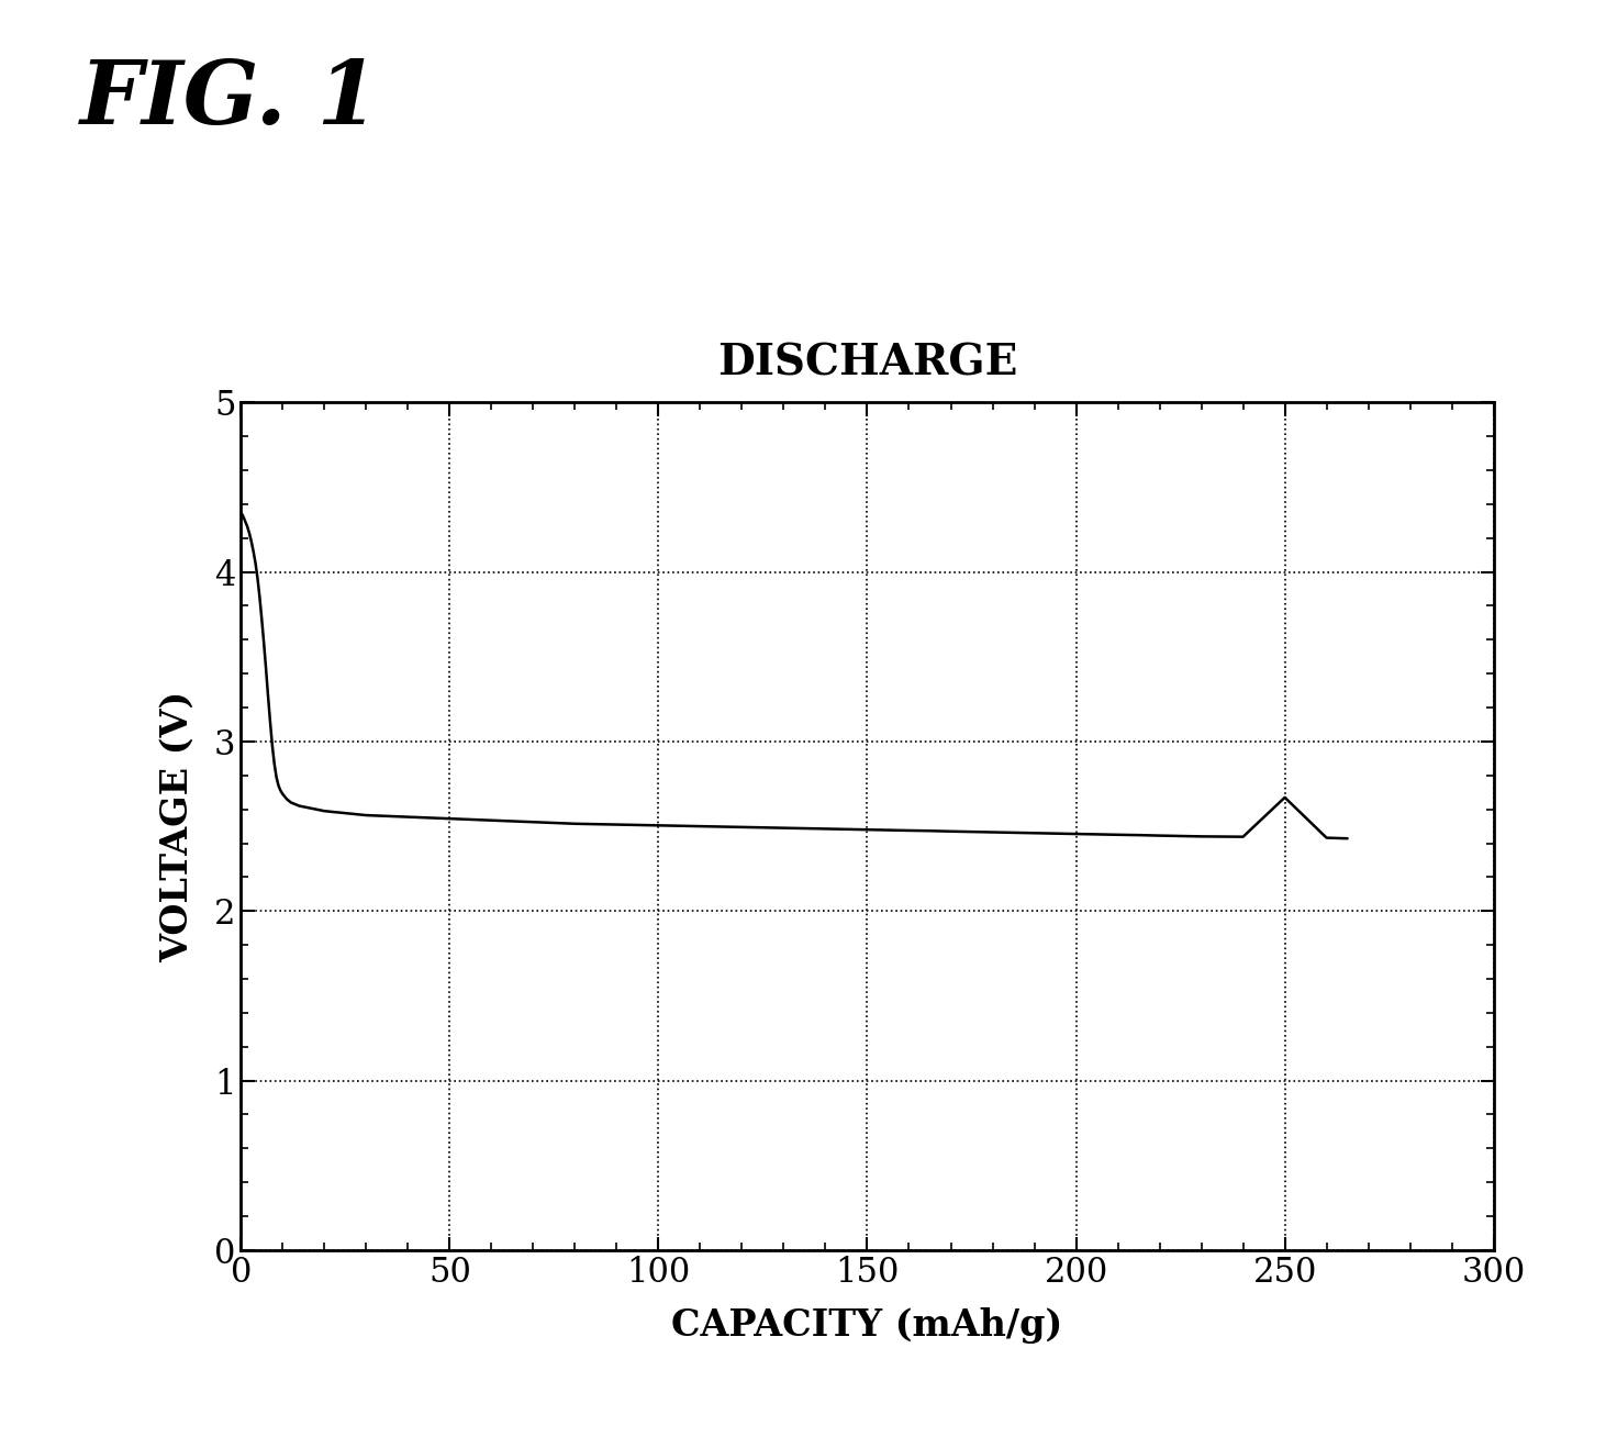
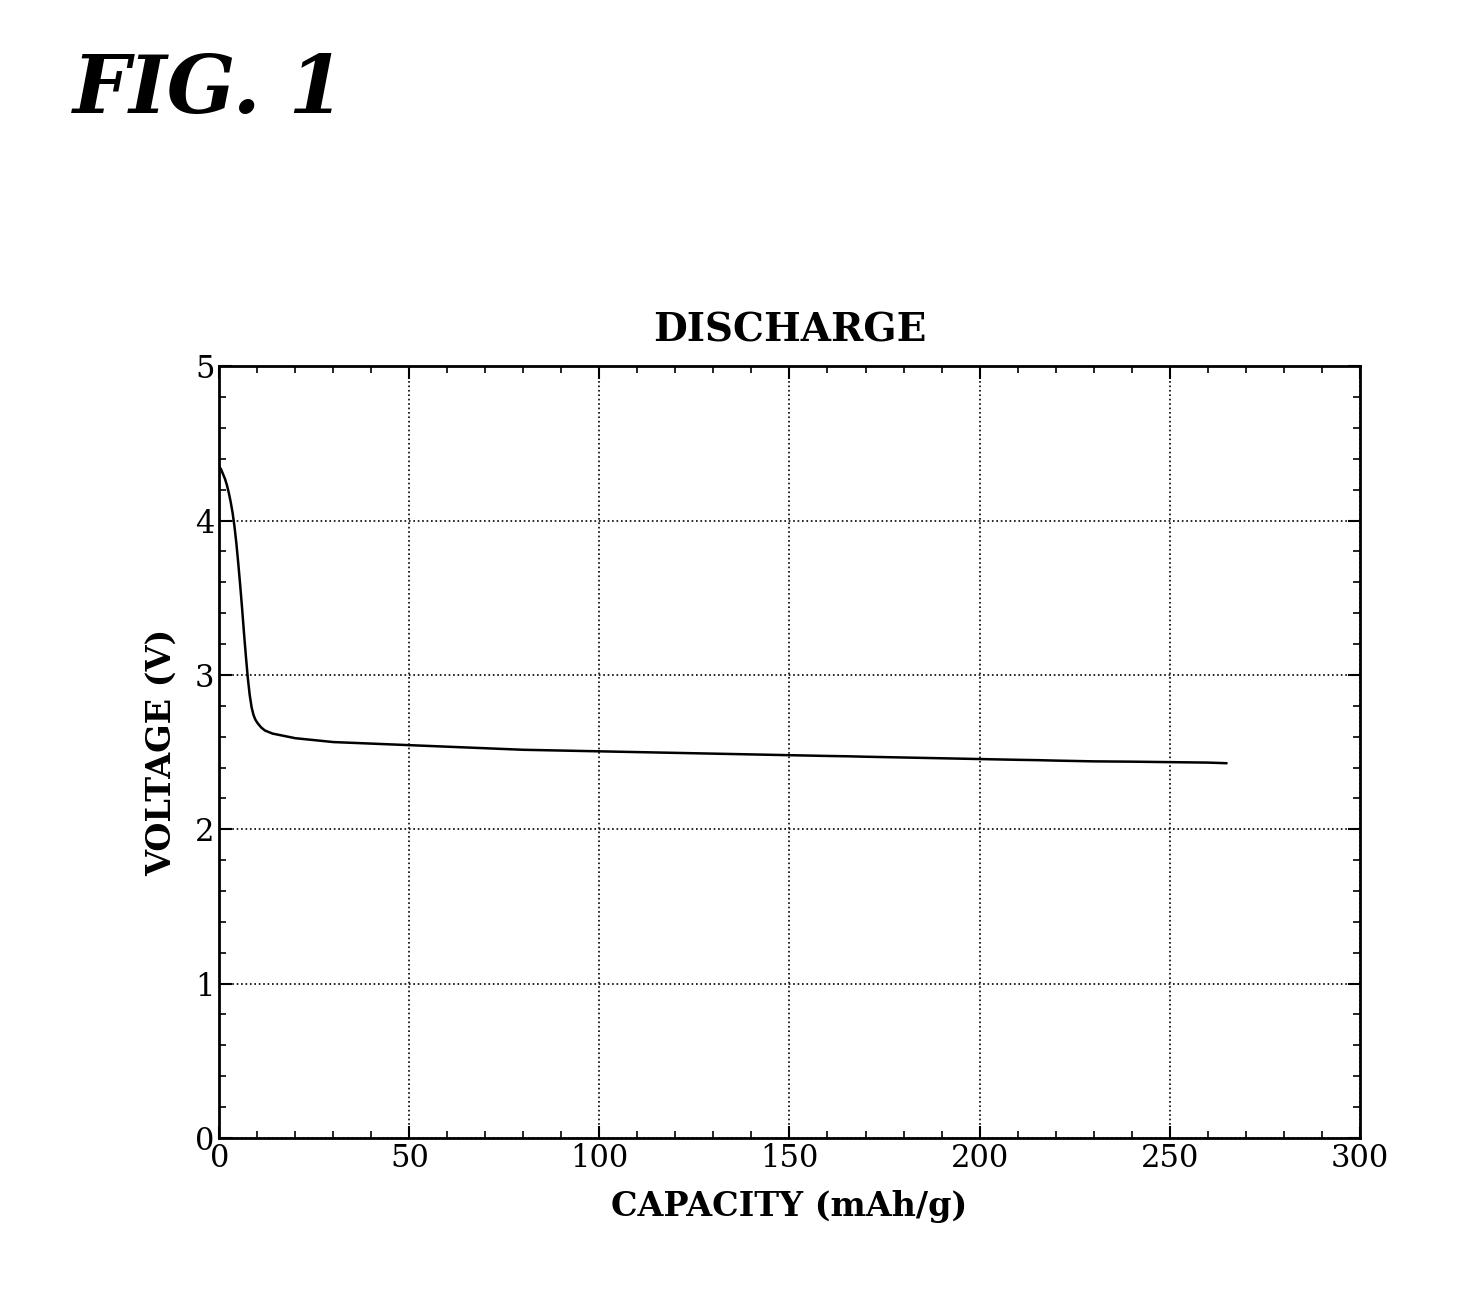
250: 2.67 -> 2.44
